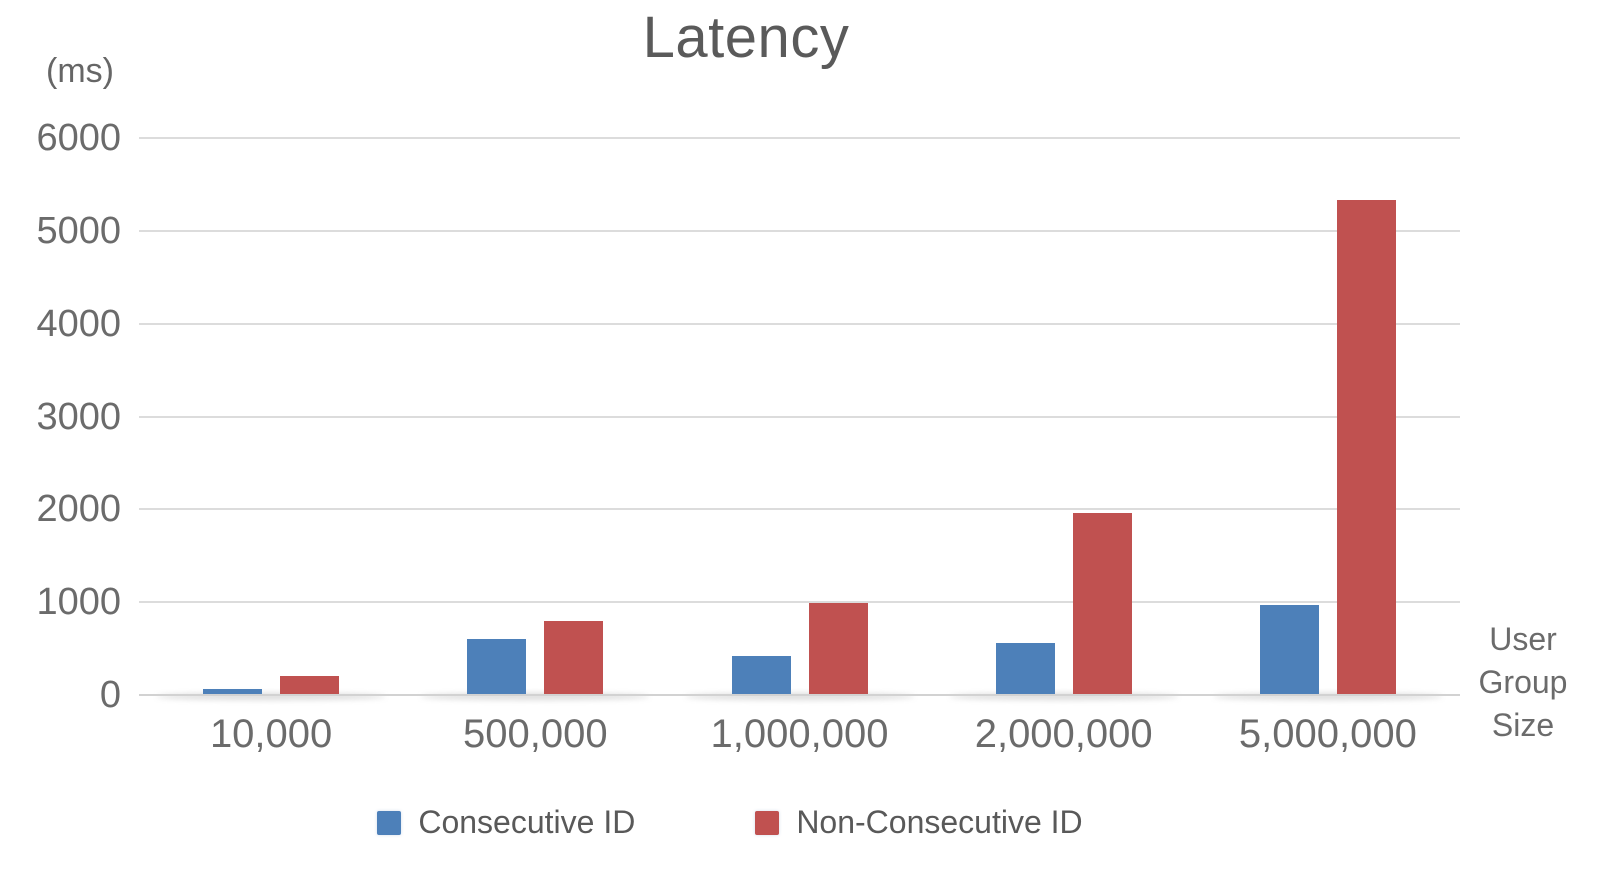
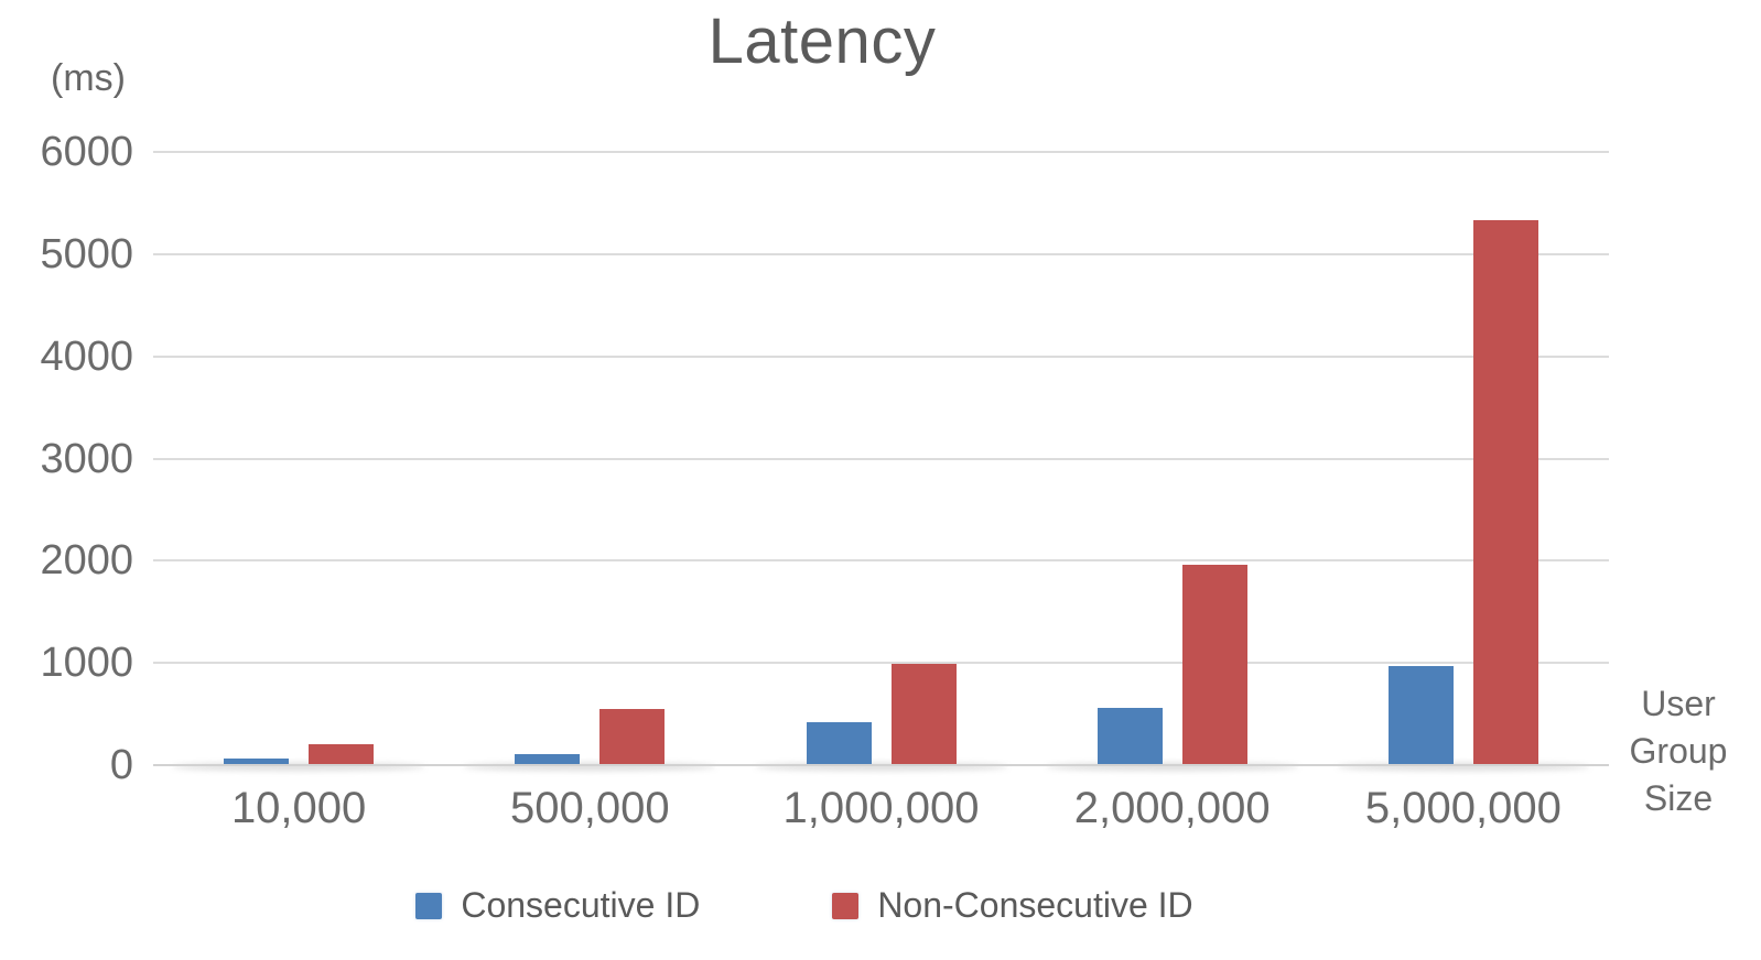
Consecutive ID/500,000: 600 -> 100
Non-Consecutive ID/500,000: 800 -> 500
